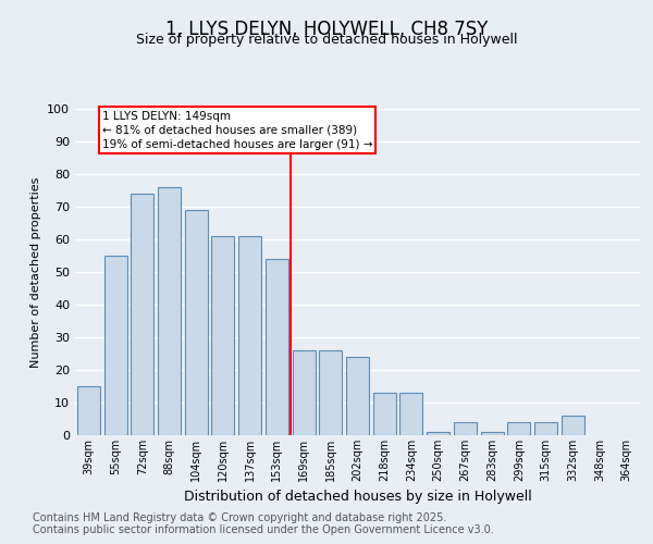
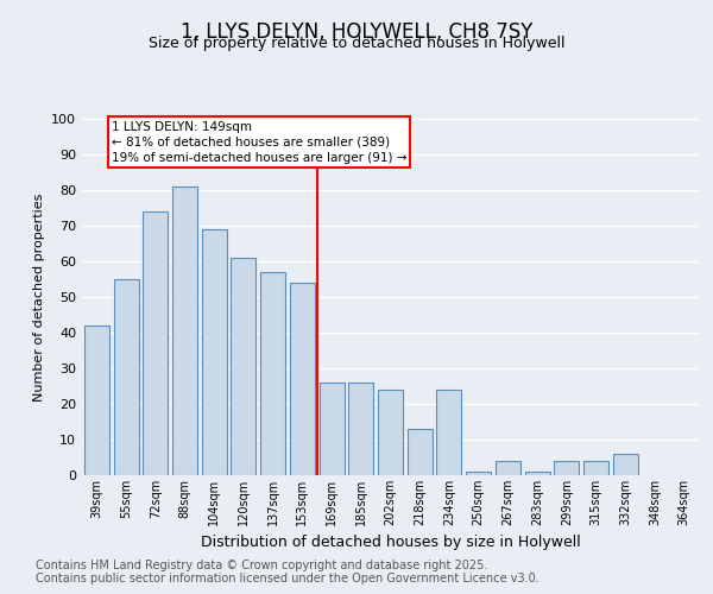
39sqm: 15 -> 42
88sqm: 76 -> 81
137sqm: 61 -> 57
234sqm: 13 -> 24
